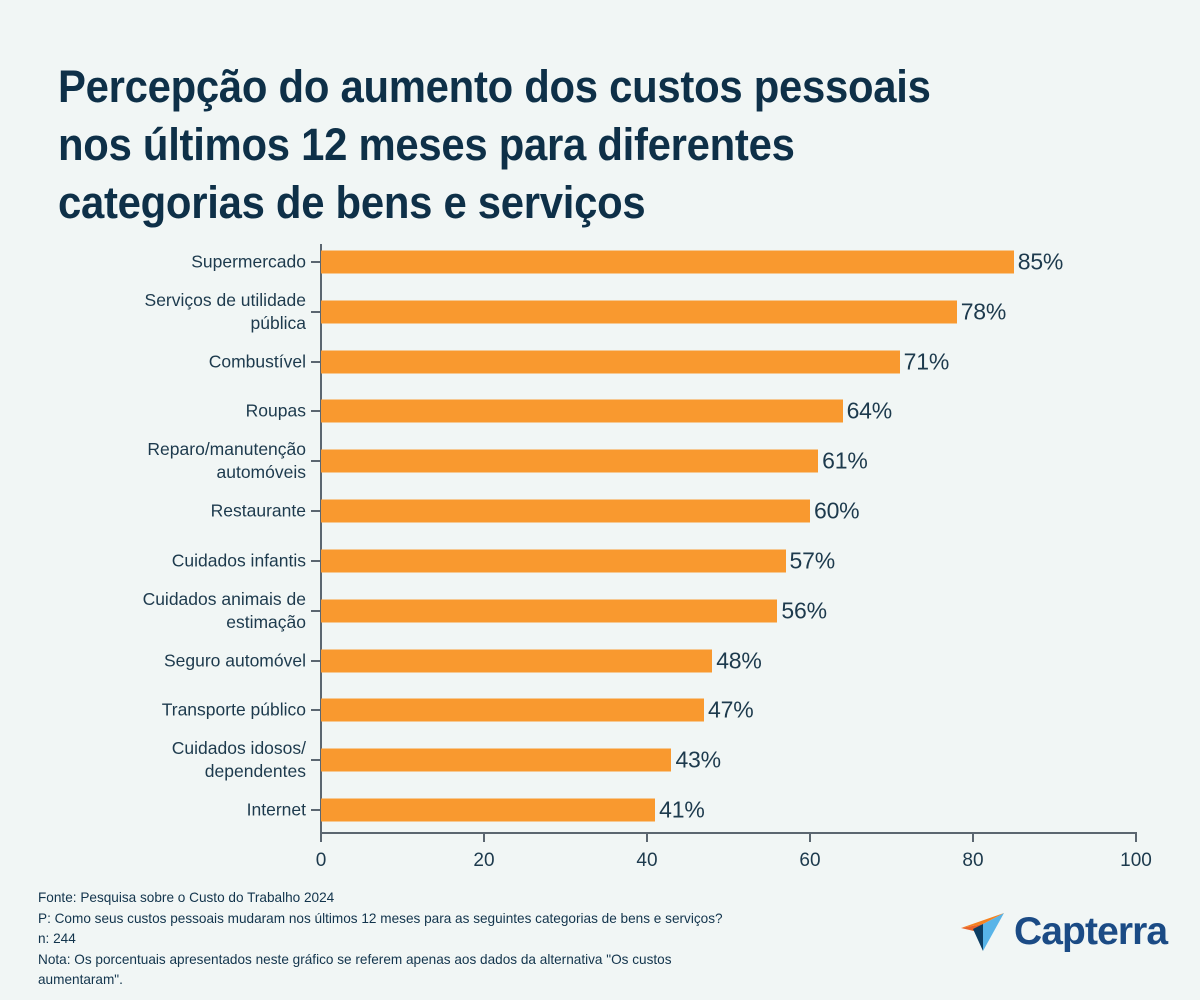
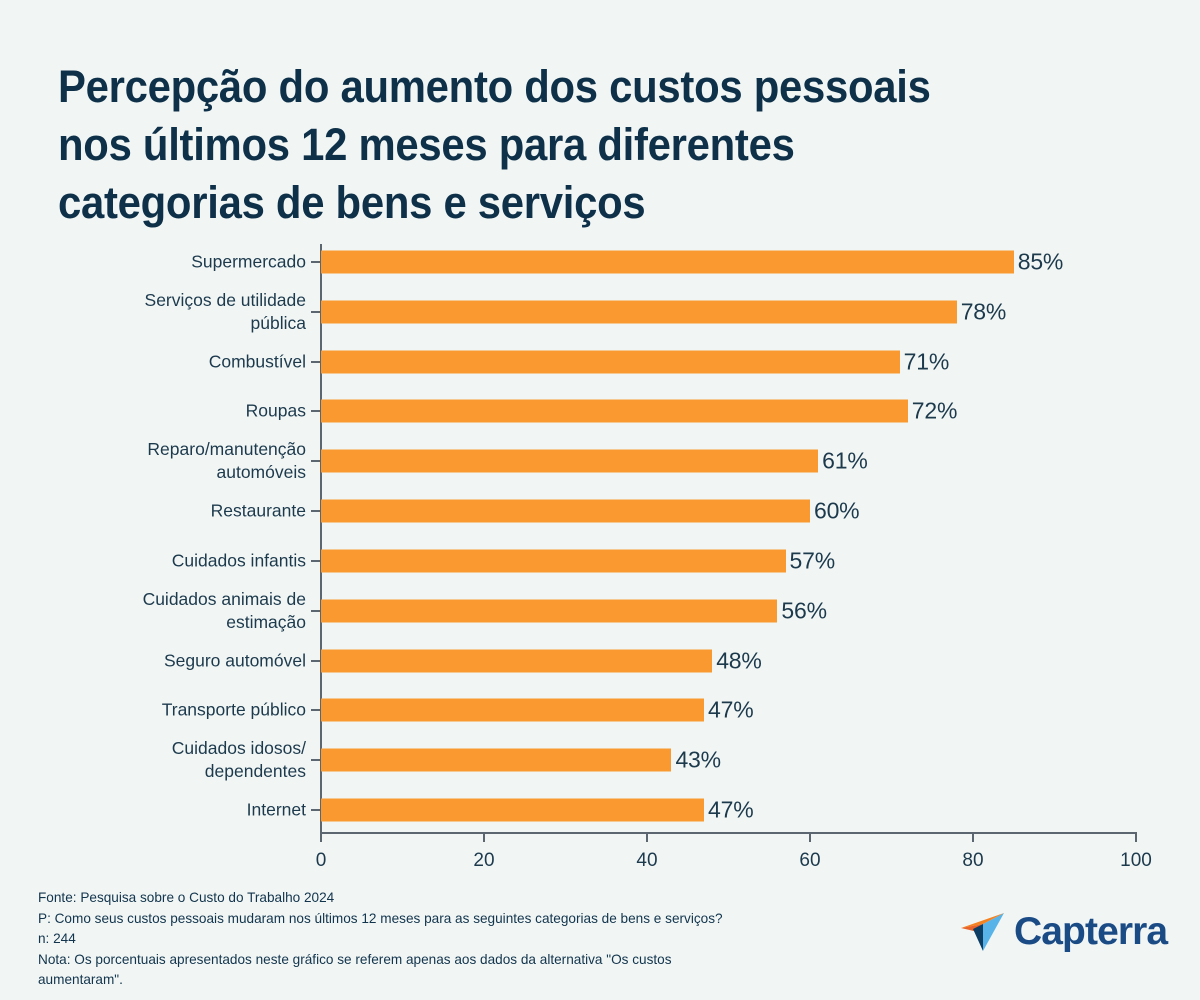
Roupas: 64% -> 72%
Internet: 41% -> 47%
